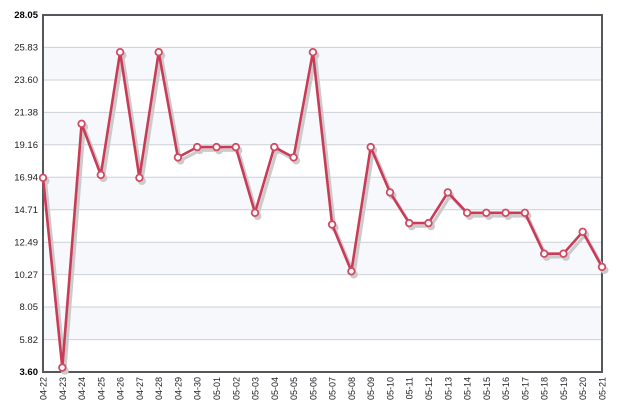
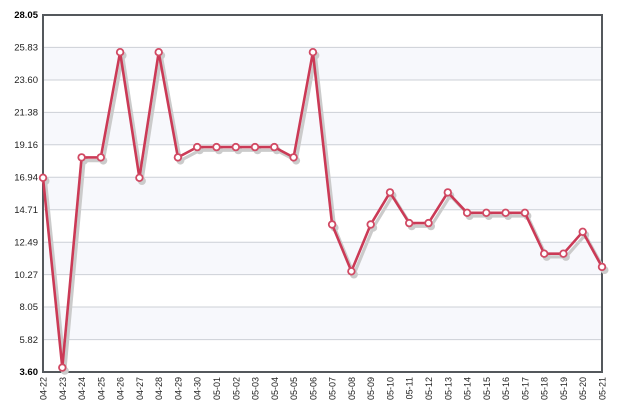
04-24: 20.6 -> 18.3
04-25: 17.1 -> 18.3
05-03: 14.5 -> 19.0
05-09: 19.0 -> 13.7
